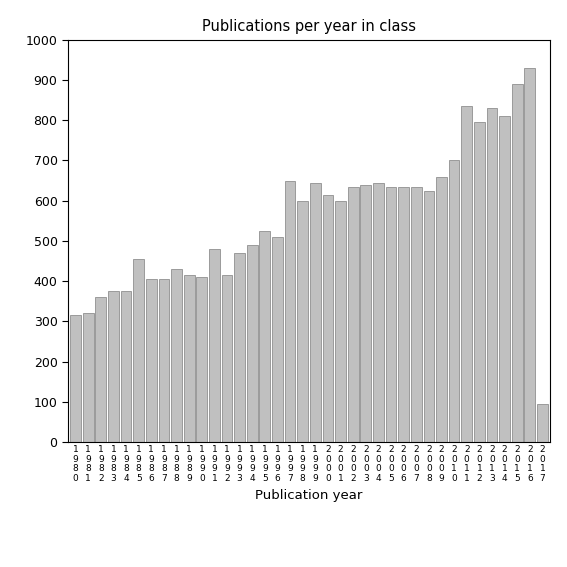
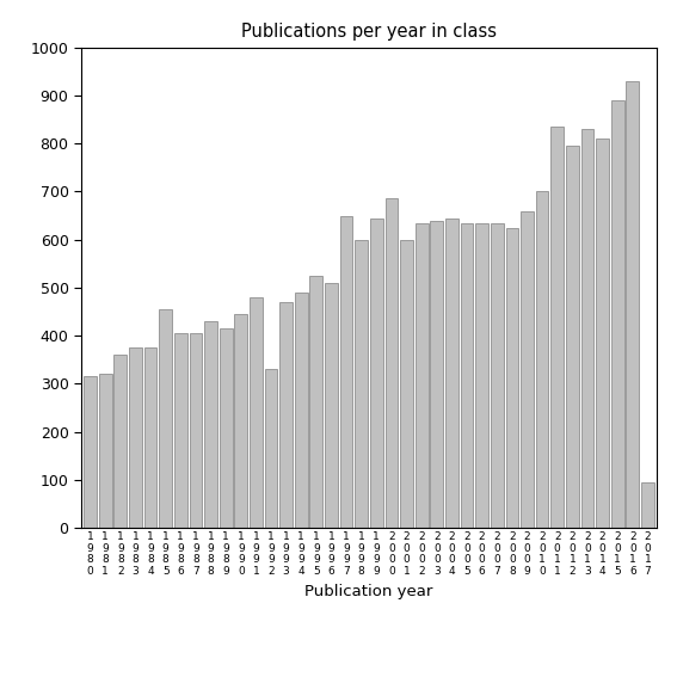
1 9 9 0: 410 -> 445
1 9 9 2: 415 -> 330
2 0 0 0: 615 -> 685
